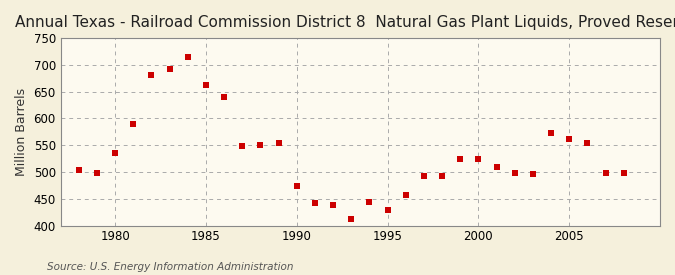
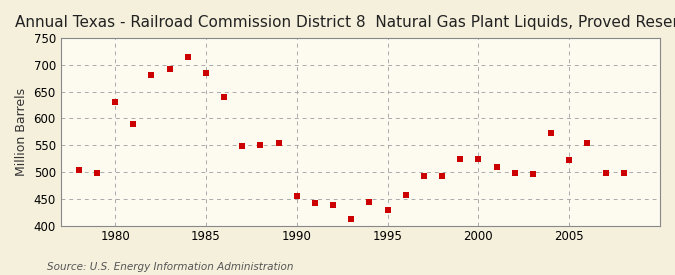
1980: 535 -> 630
1985: 663 -> 684
1990: 474 -> 456
2005: 561 -> 522
